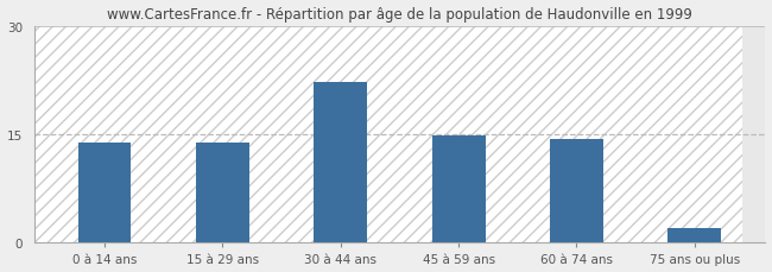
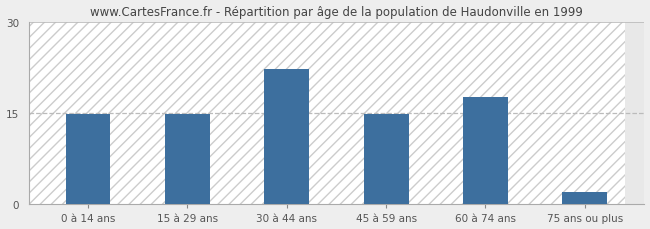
0 à 14 ans: 13.9 -> 14.8
15 à 29 ans: 13.9 -> 14.8
60 à 74 ans: 14.3 -> 17.6
